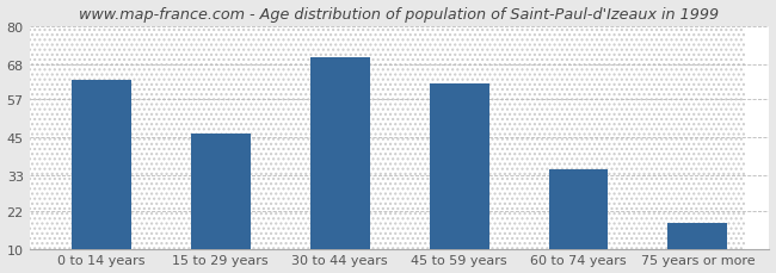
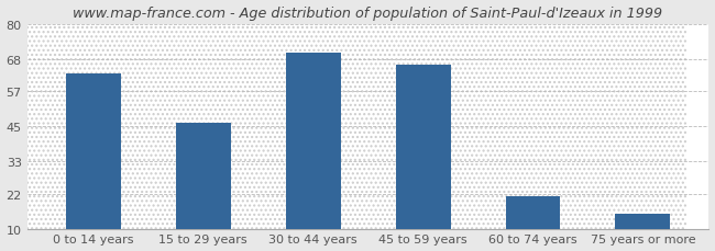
45 to 59 years: 62 -> 66
60 to 74 years: 35 -> 21
75 years or more: 18 -> 15
